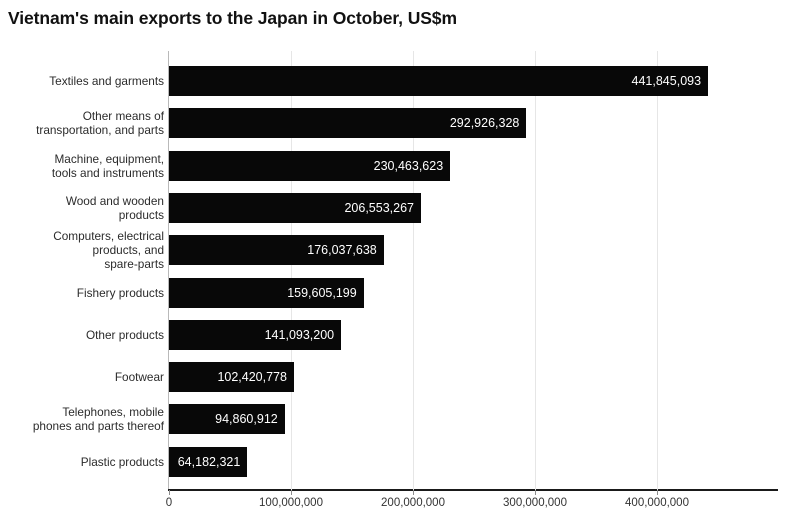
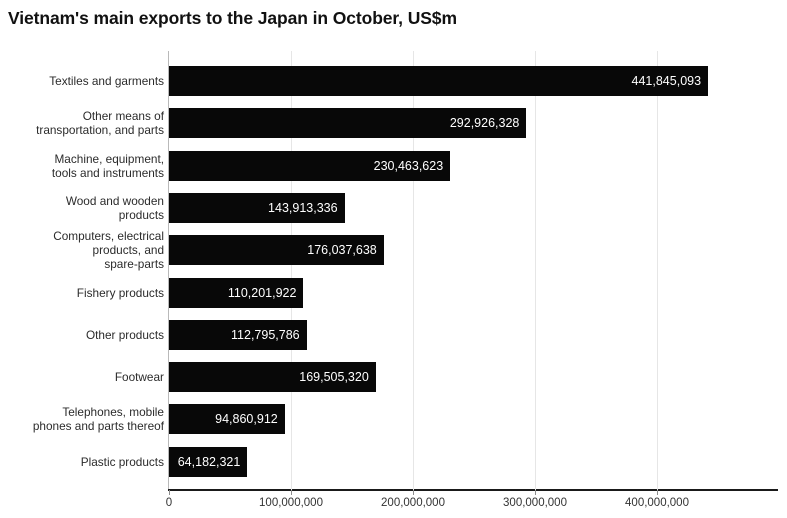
Wood and wooden products: 206,553,267 -> 143,913,336
Fishery products: 159,605,199 -> 110,201,922
Other products: 141,093,200 -> 112,795,786
Footwear: 102,420,778 -> 169,505,320
